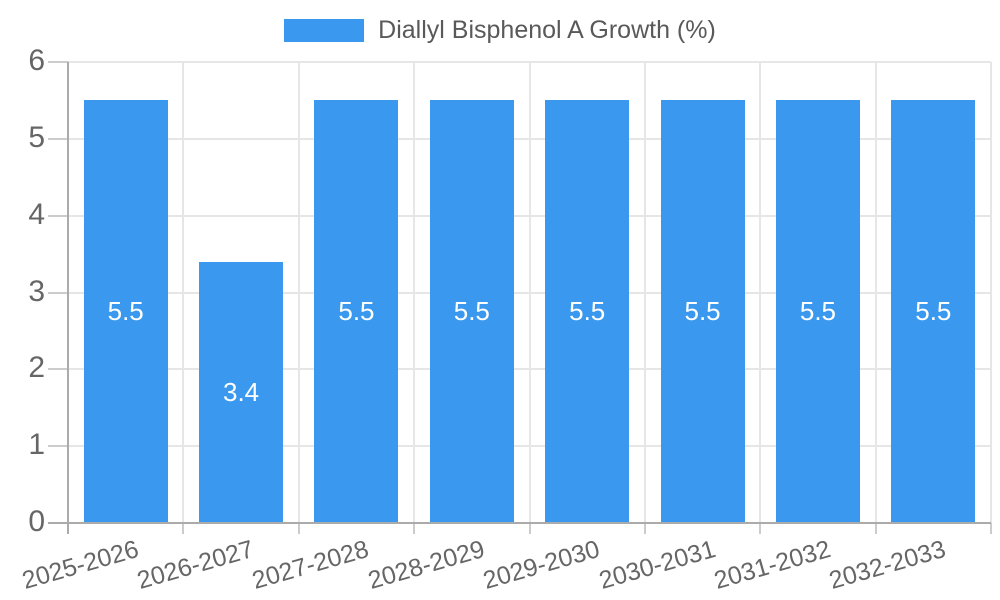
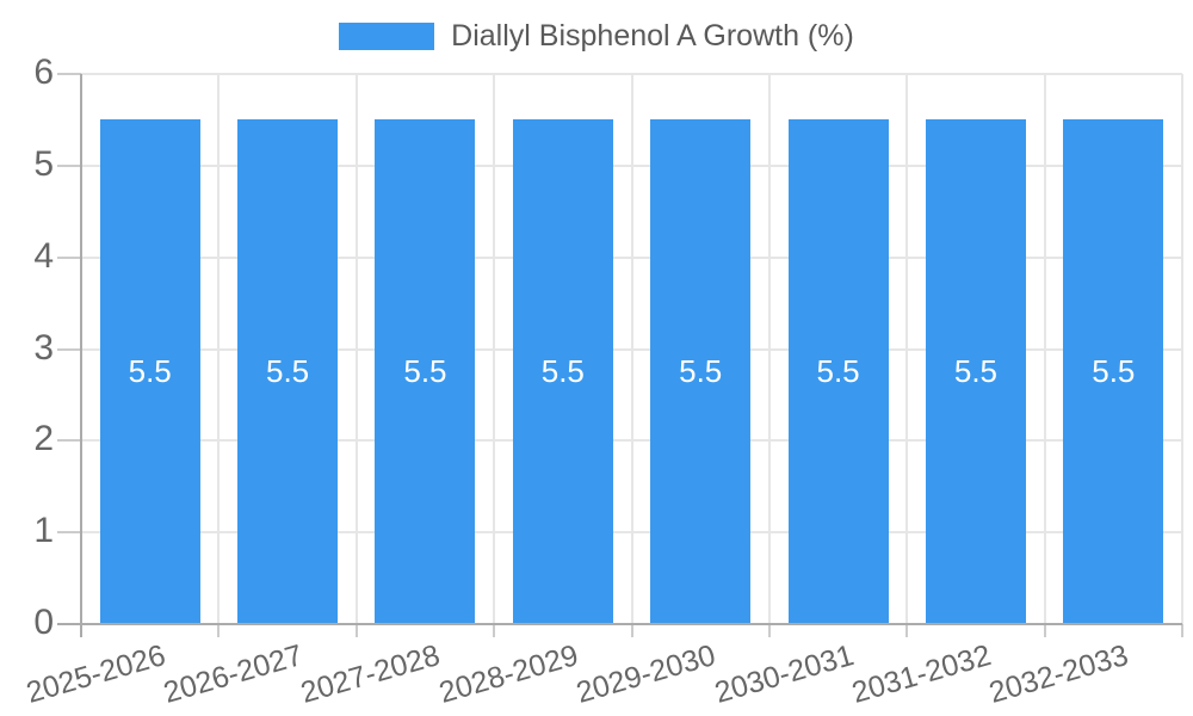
2026-2027: 3.4 -> 5.5
